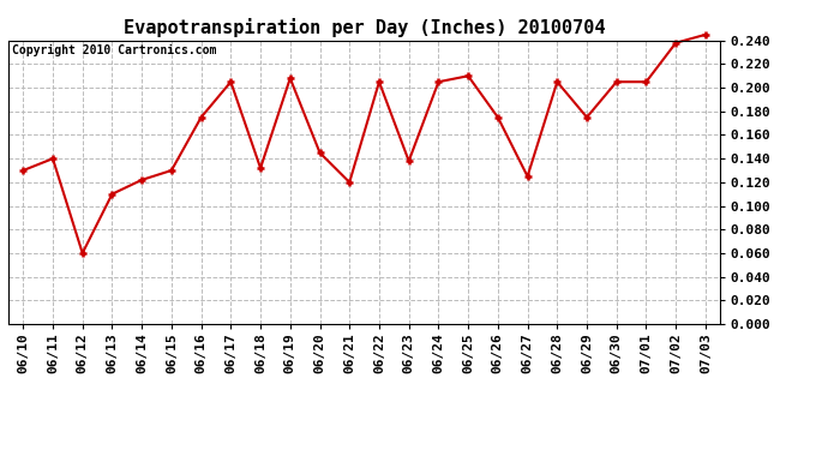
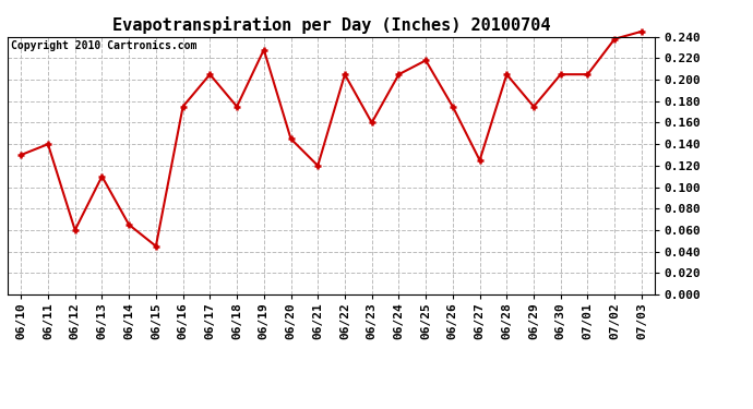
06/14: 0.122 -> 0.065
06/15: 0.130 -> 0.045
06/18: 0.132 -> 0.175
06/19: 0.208 -> 0.228
06/23: 0.138 -> 0.160
06/25: 0.210 -> 0.218
